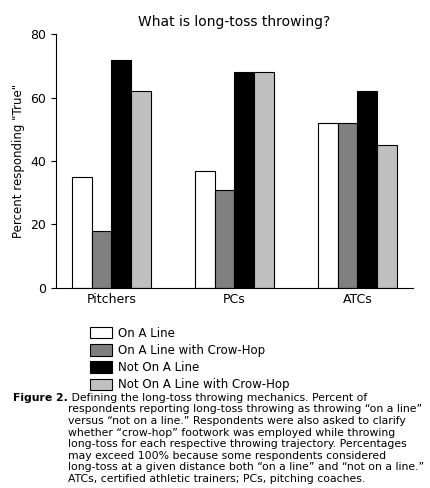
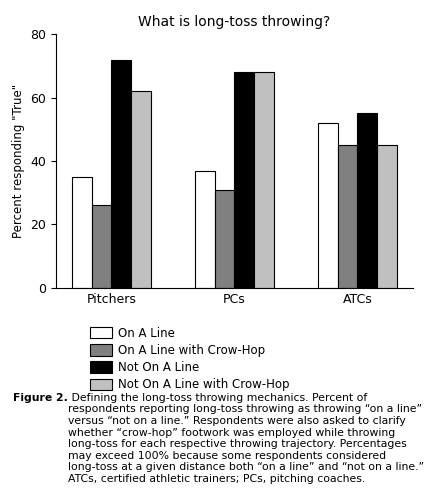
On A Line with Crow-Hop/Pitchers: 18 -> 26
On A Line with Crow-Hop/ATCs: 52 -> 45
Not On A Line/ATCs: 62 -> 55
